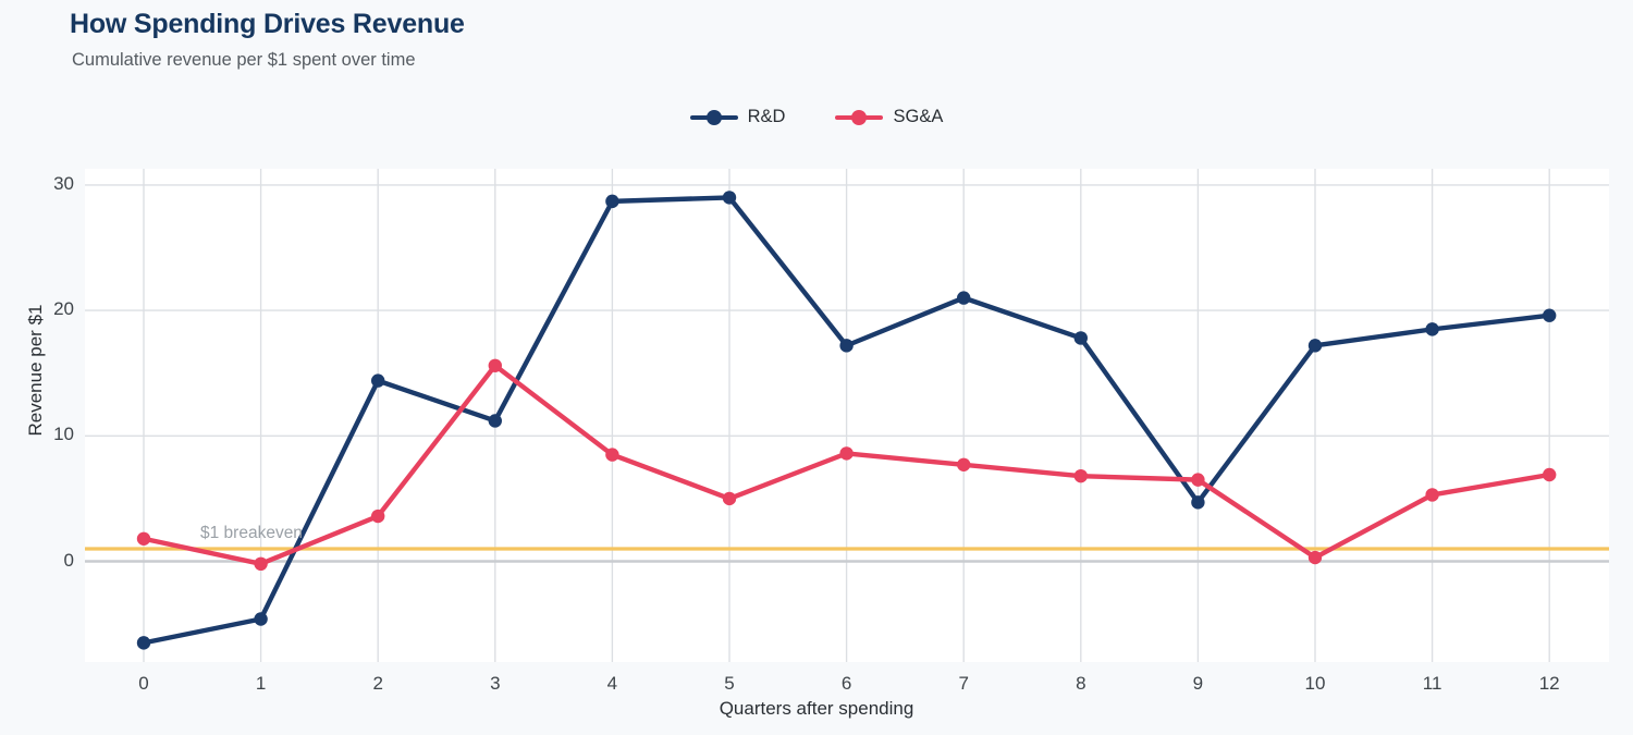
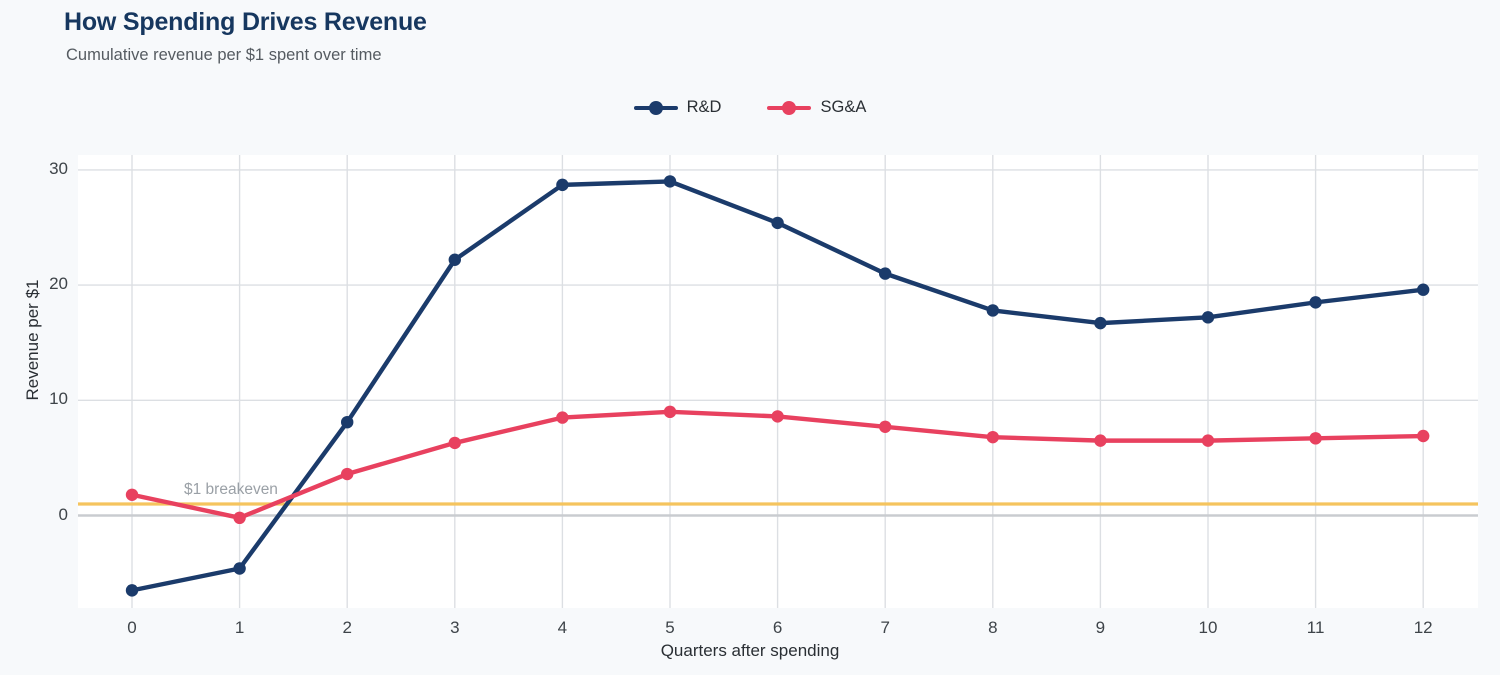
R&D/2: 14.4 -> 8.1
R&D/3: 11.2 -> 22.2
SG&A/3: 15.6 -> 6.3
SG&A/5: 5.0 -> 9.0
R&D/6: 17.2 -> 25.4
R&D/9: 4.7 -> 16.7
SG&A/10: 0.3 -> 6.5
SG&A/11: 5.3 -> 6.7
